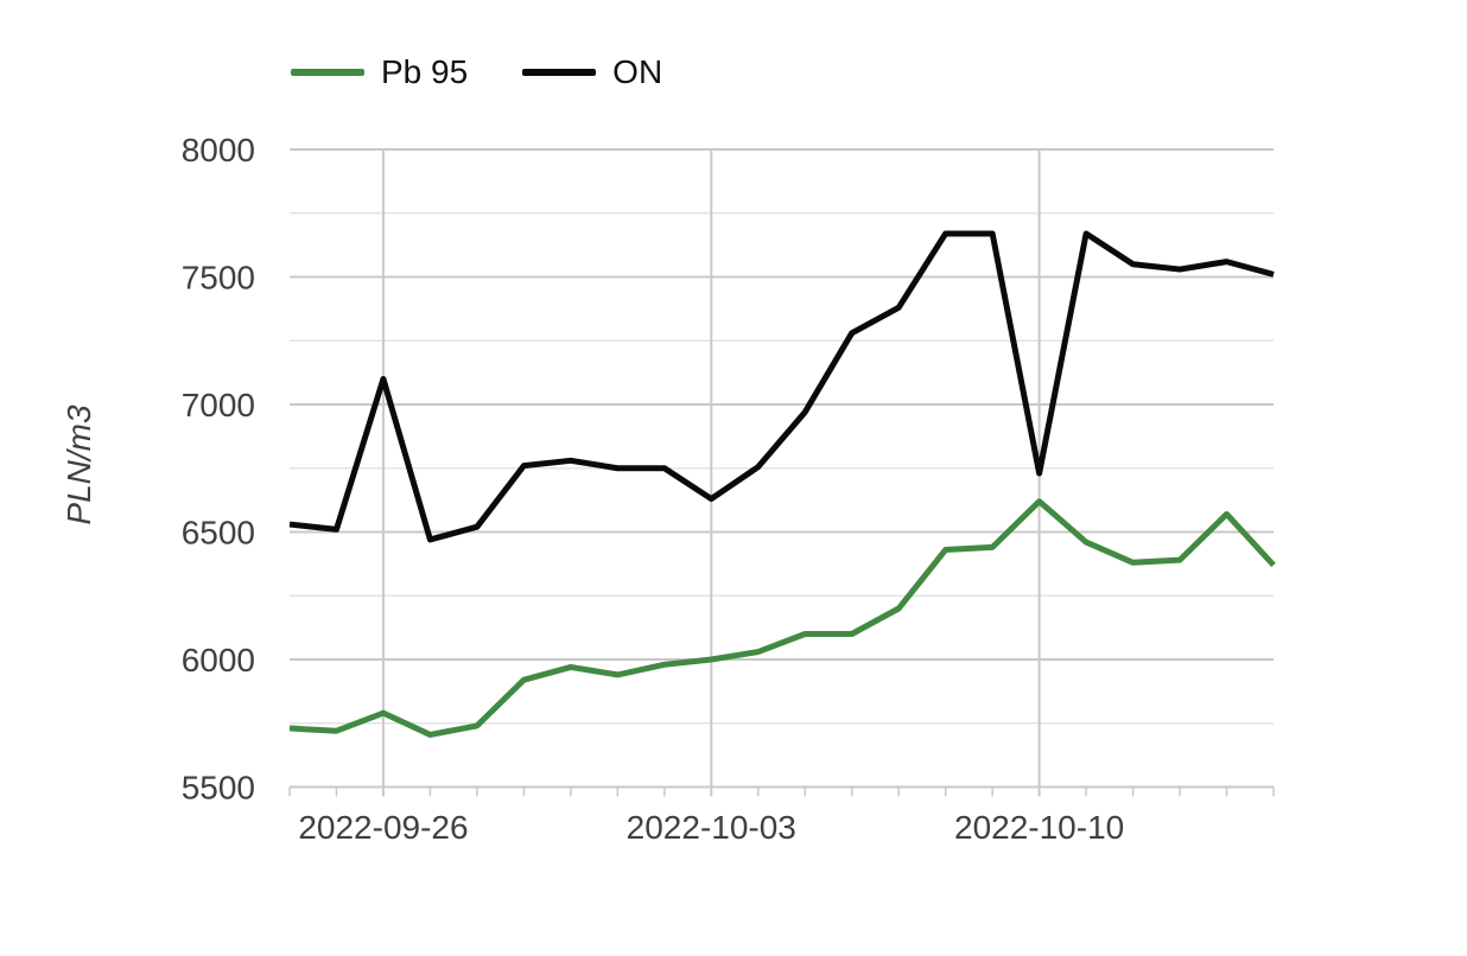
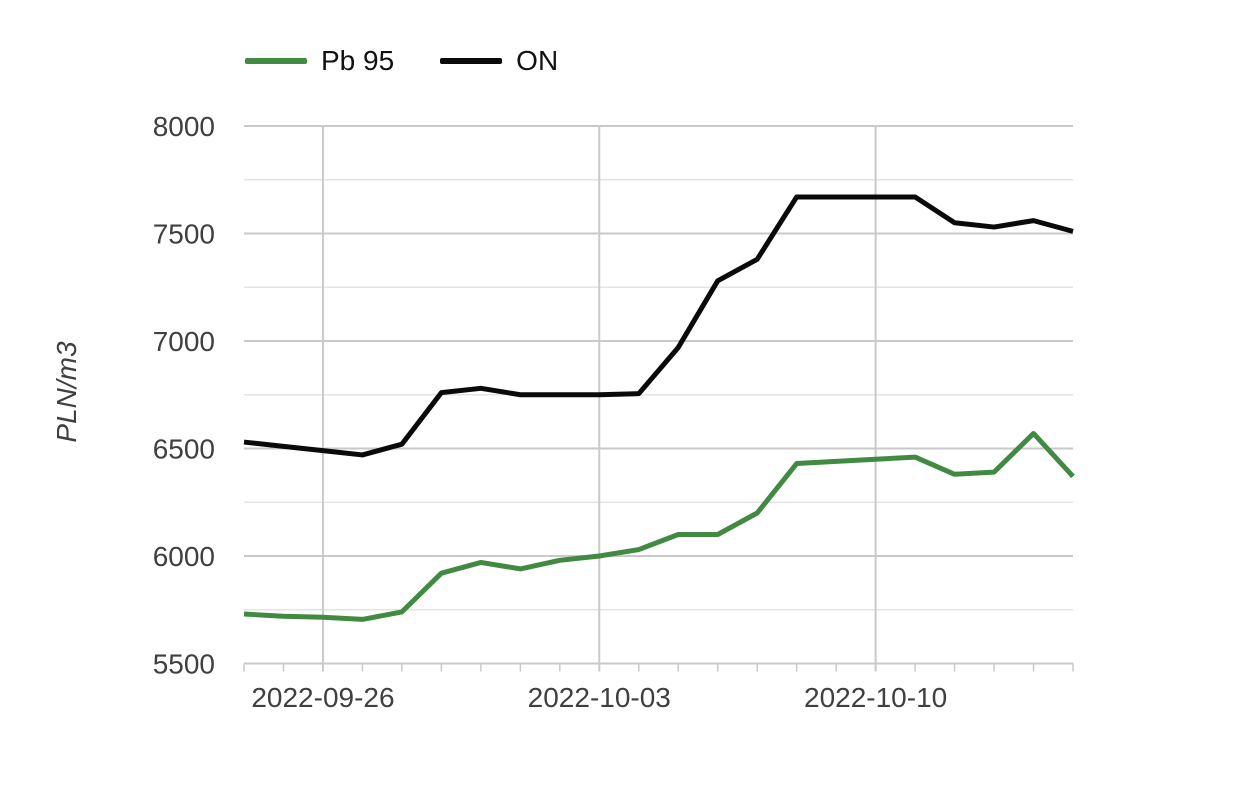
Pb 95/2022-09-26: 5790 -> 5720
ON/2022-09-26: 7100 -> 6490
ON/2022-10-03: 6630 -> 6750
Pb 95/2022-10-10: 6620 -> 6450
ON/2022-10-10: 6730 -> 7670
